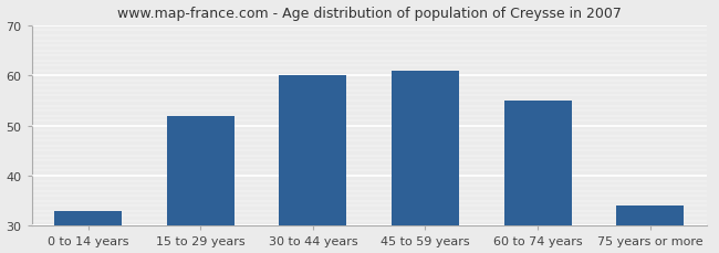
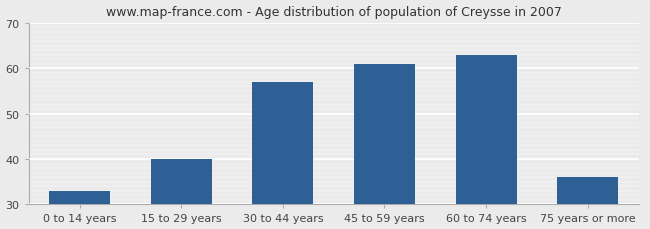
15 to 29 years: 52 -> 40
30 to 44 years: 60 -> 57
60 to 74 years: 55 -> 63
75 years or more: 34 -> 36
